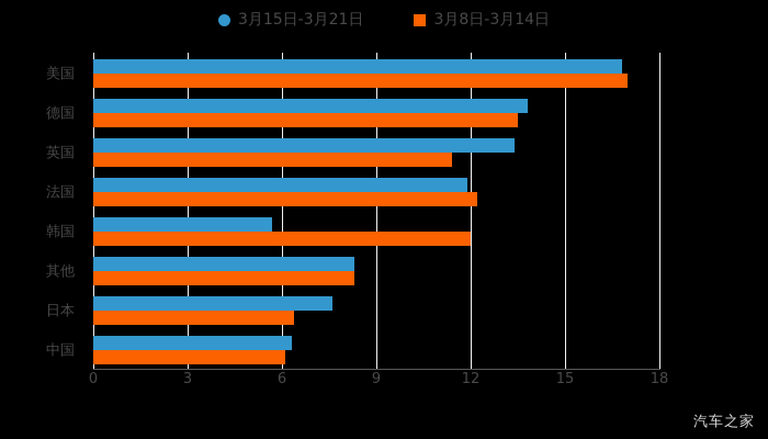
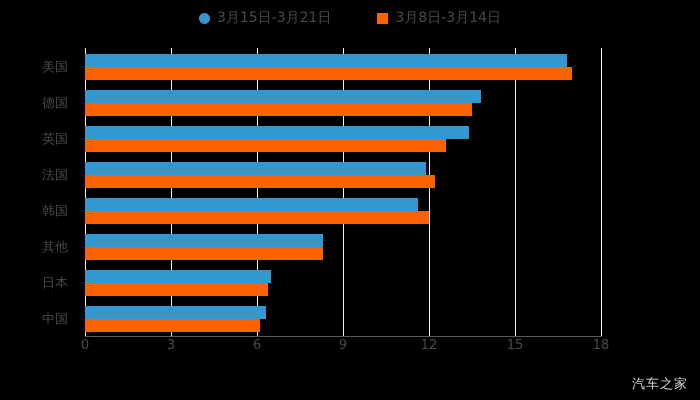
3月8日-3月14日/英国: 11.4 -> 12.6
3月15日-3月21日/韩国: 5.7 -> 11.6
3月15日-3月21日/日本: 7.6 -> 6.5
